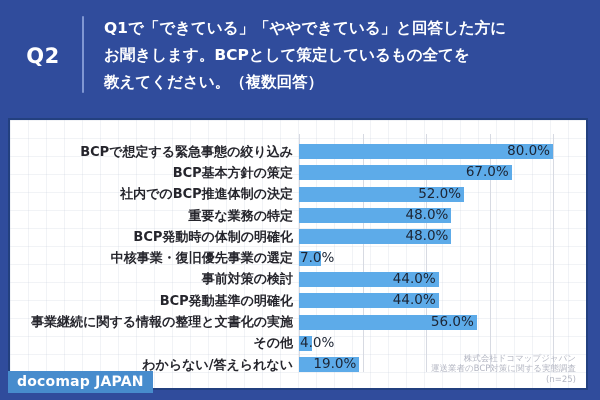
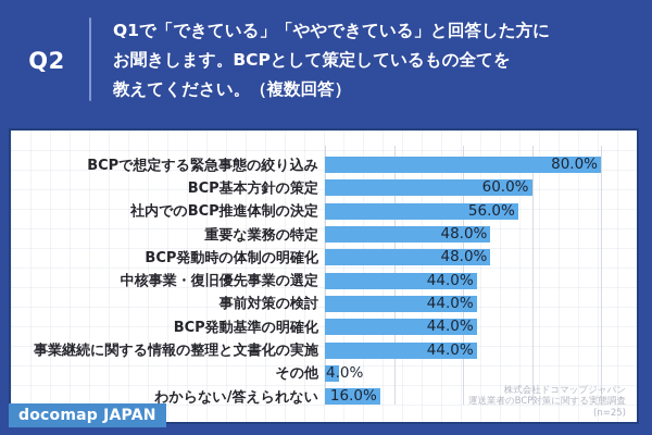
BCP基本方針の策定: 67.0% -> 60.0%
社内でのBCP推進体制の決定: 52.0% -> 56.0%
中核事業・復旧優先事業の選定: 7.0% -> 44.0%
事業継続に関する情報の整理と文書化の実施: 56.0% -> 44.0%
わからない/答えられない: 19.0% -> 16.0%
